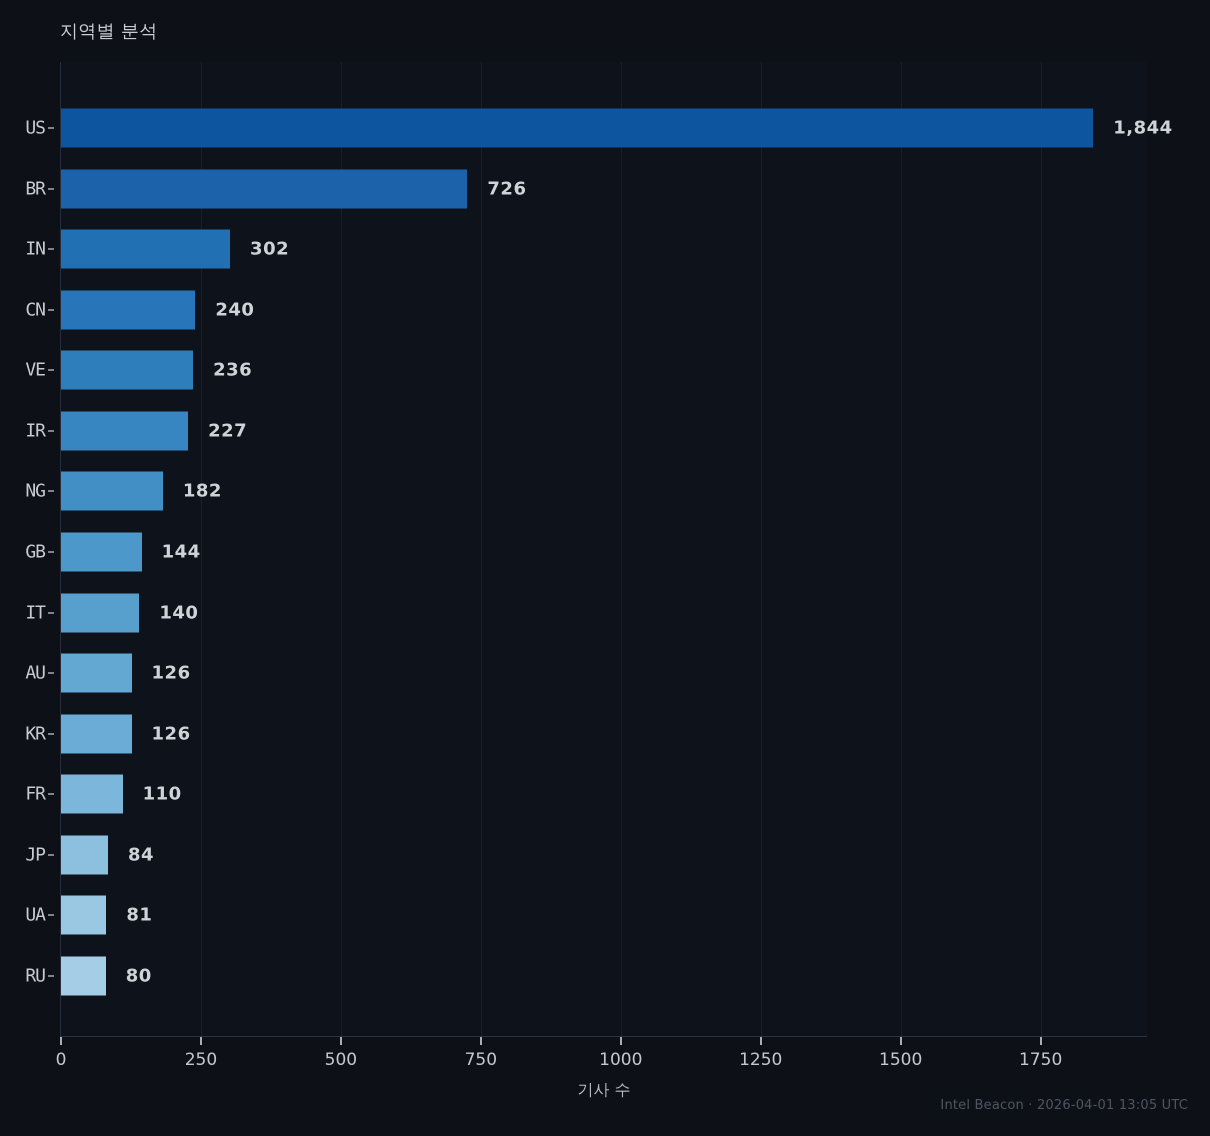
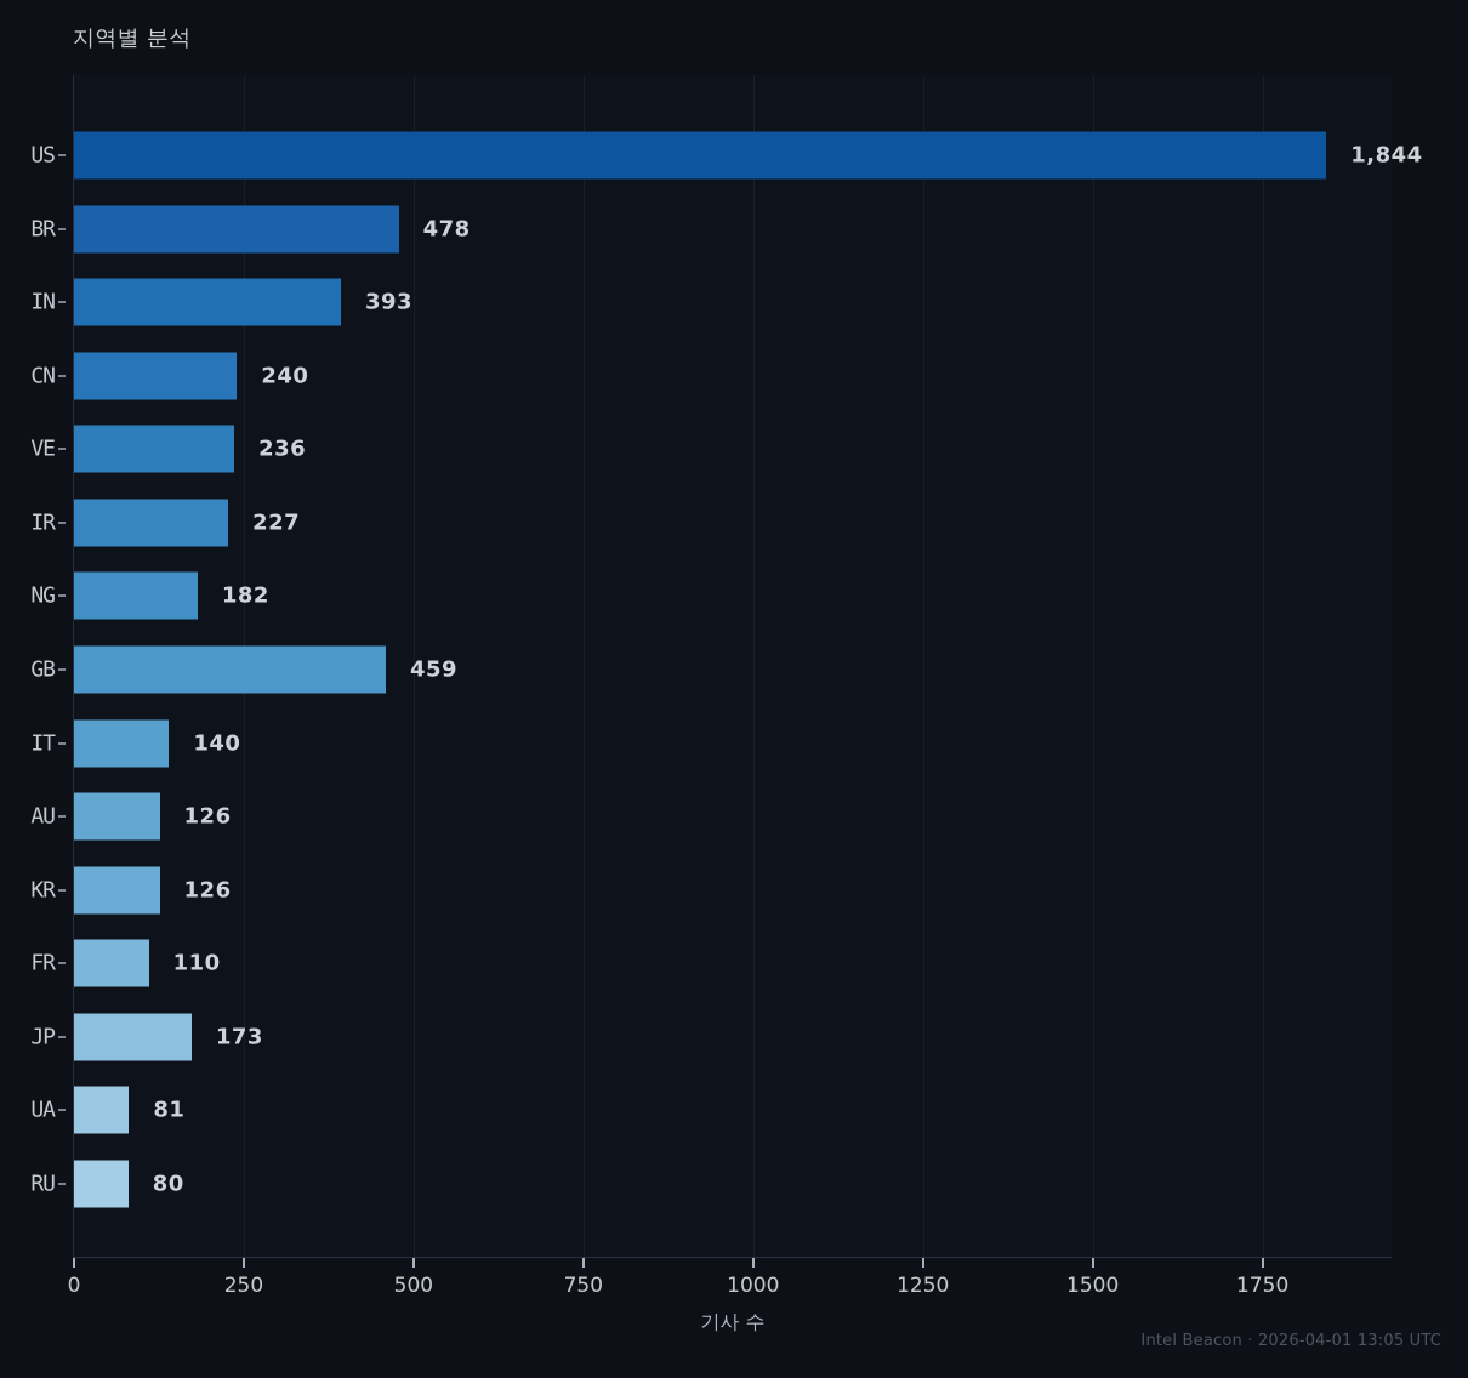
BR: 726 -> 478
IN: 302 -> 393
GB: 144 -> 459
JP: 84 -> 173
